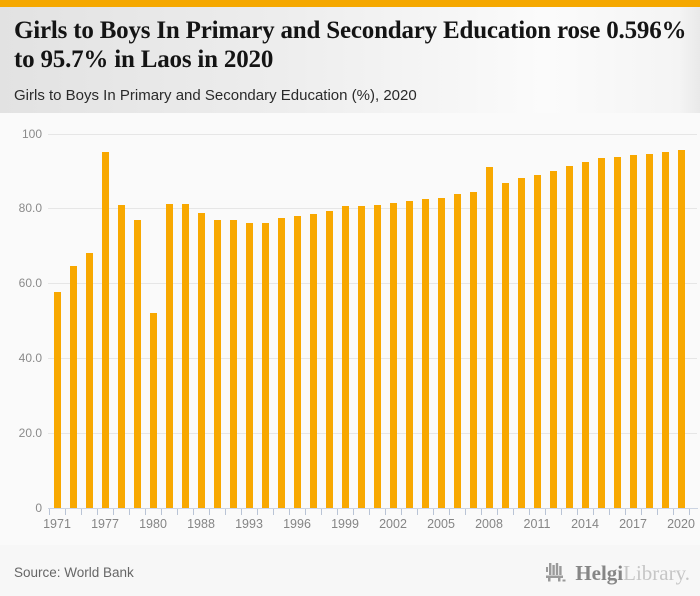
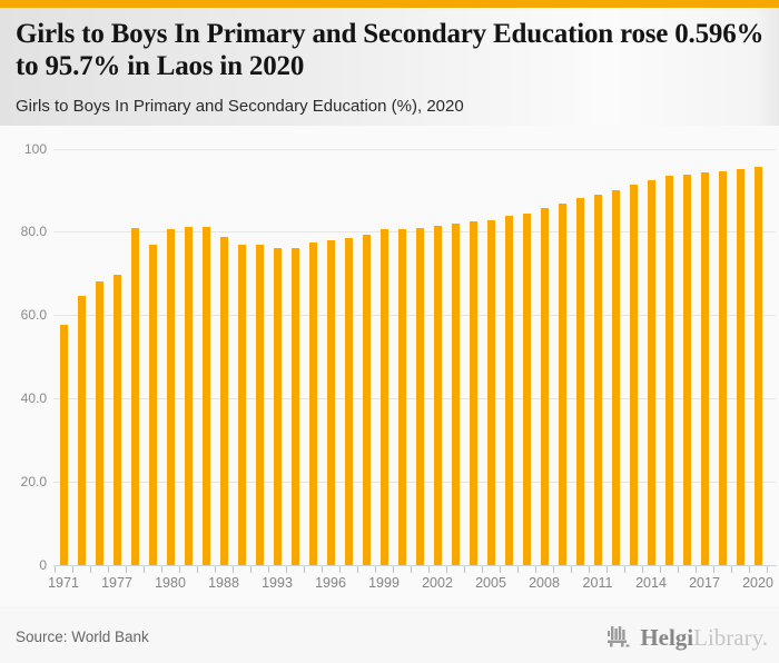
1977: 95 -> 70
1980: 52 -> 81
2008: 91 -> 86
